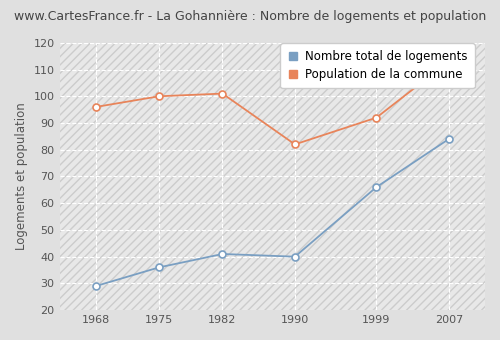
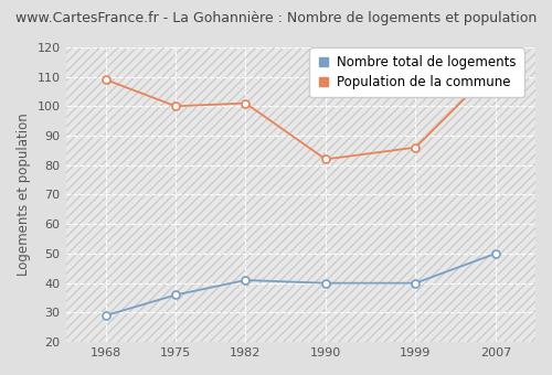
Population de la commune/1968: 96 -> 109
Nombre total de logements/1999: 66 -> 40
Population de la commune/1999: 92 -> 86
Nombre total de logements/2007: 84 -> 50
